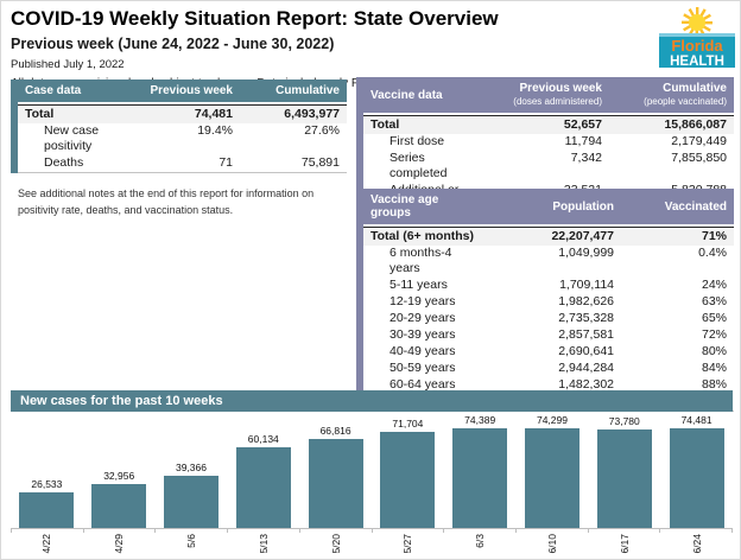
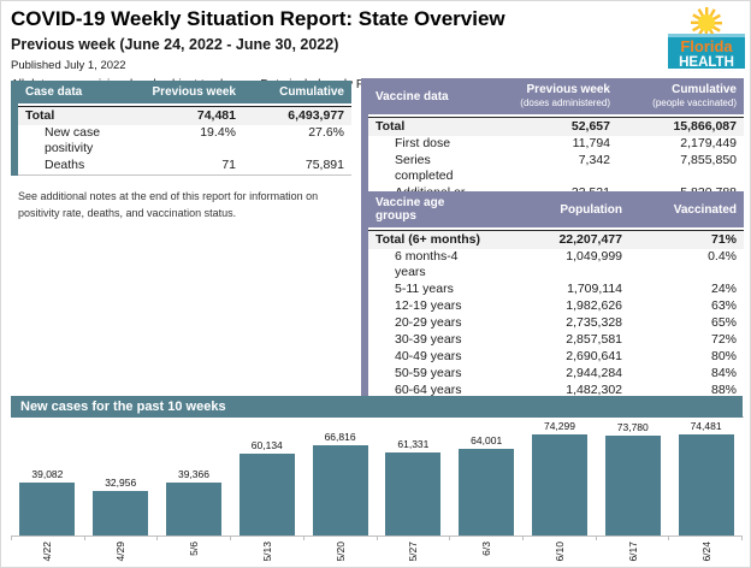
4/22: 26,533 -> 39,082
5/27: 71,704 -> 61,331
6/3: 74,389 -> 64,001
